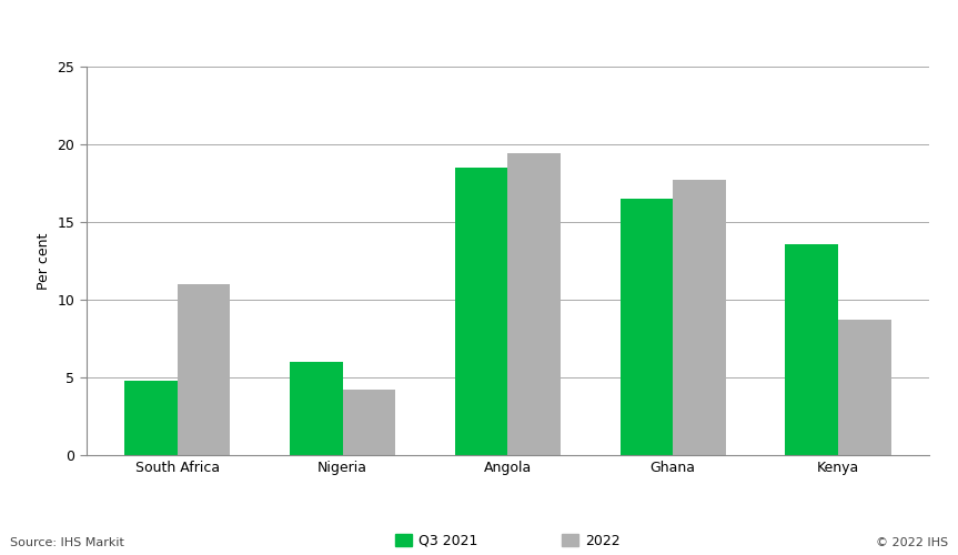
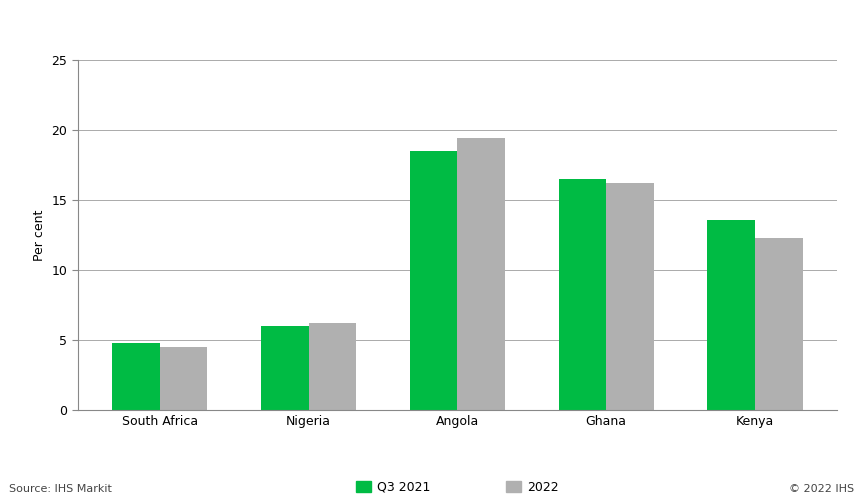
2022/South Africa: 11.0 -> 4.5
2022/Nigeria: 4.2 -> 6.2
2022/Ghana: 17.7 -> 16.2
2022/Kenya: 8.7 -> 12.3
